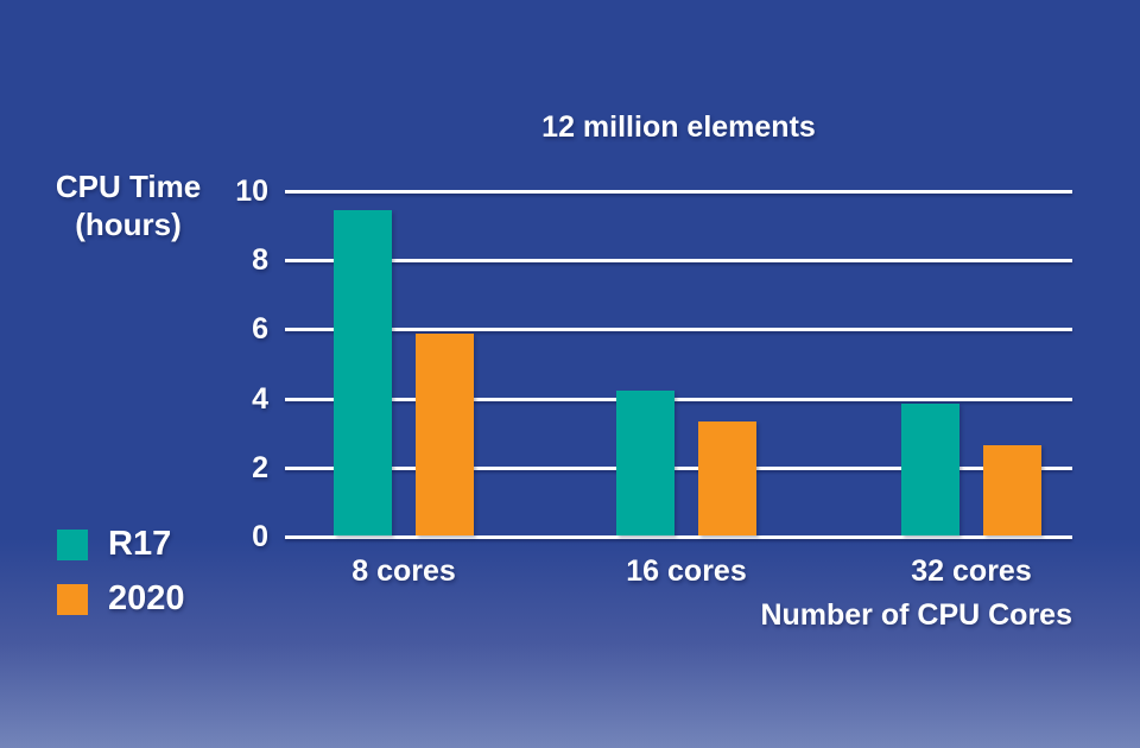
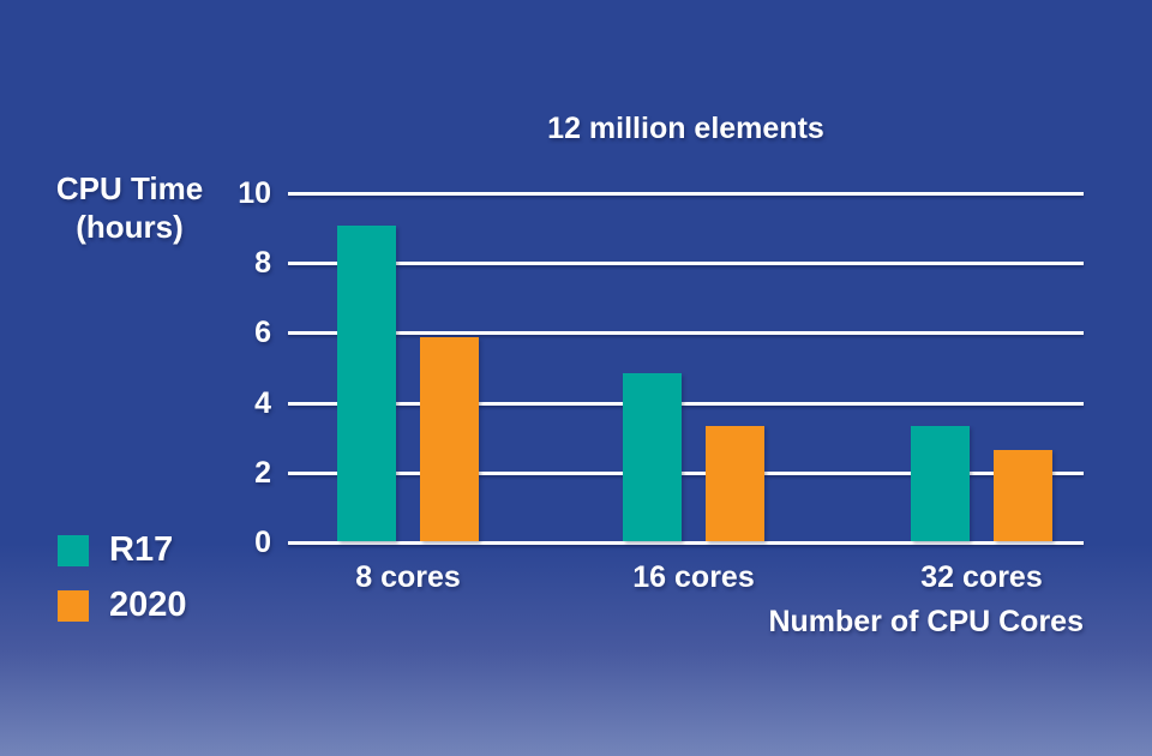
R17/8 cores: 9.4 -> 9.1
R17/16 cores: 4.2 -> 4.8
R17/32 cores: 3.8 -> 3.3
